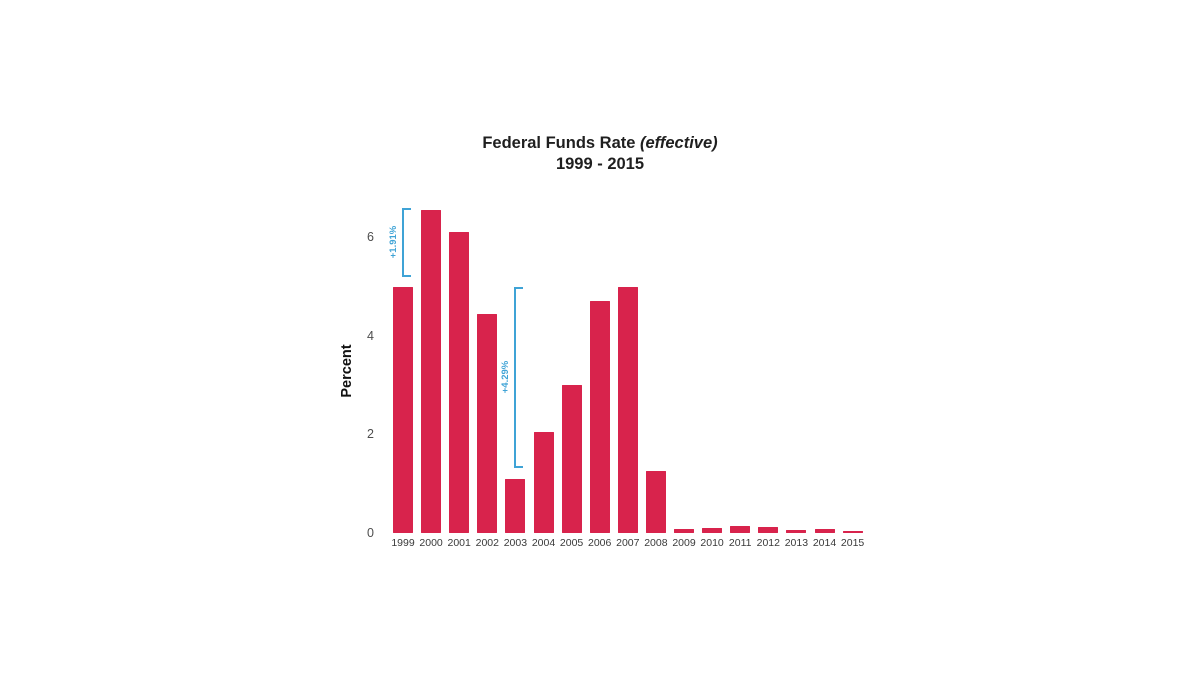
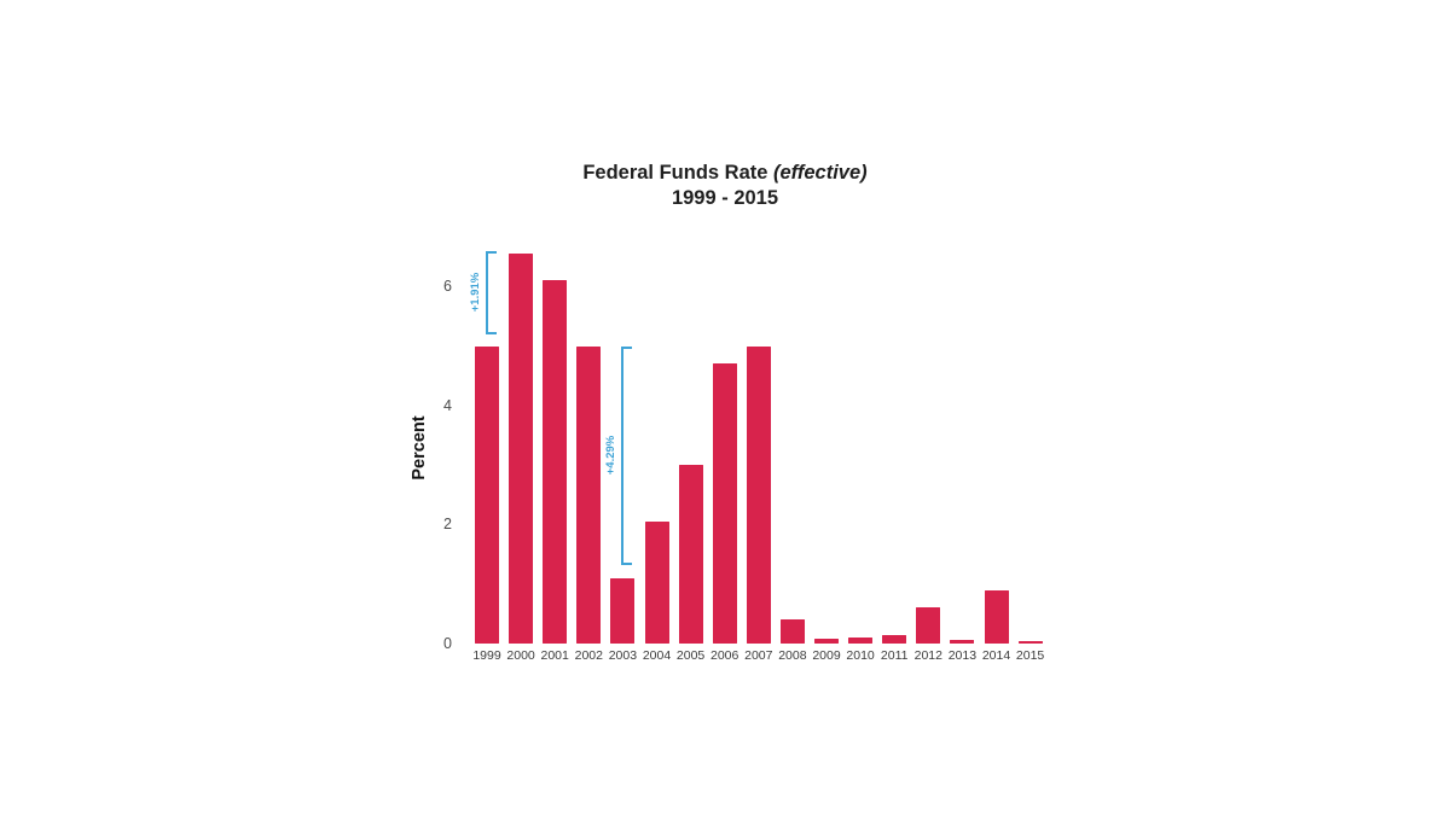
2002: 4.5 -> 5.0
2008: 1.2 -> 0.4
2012: 0.1 -> 0.6
2014: 0.1 -> 0.9
